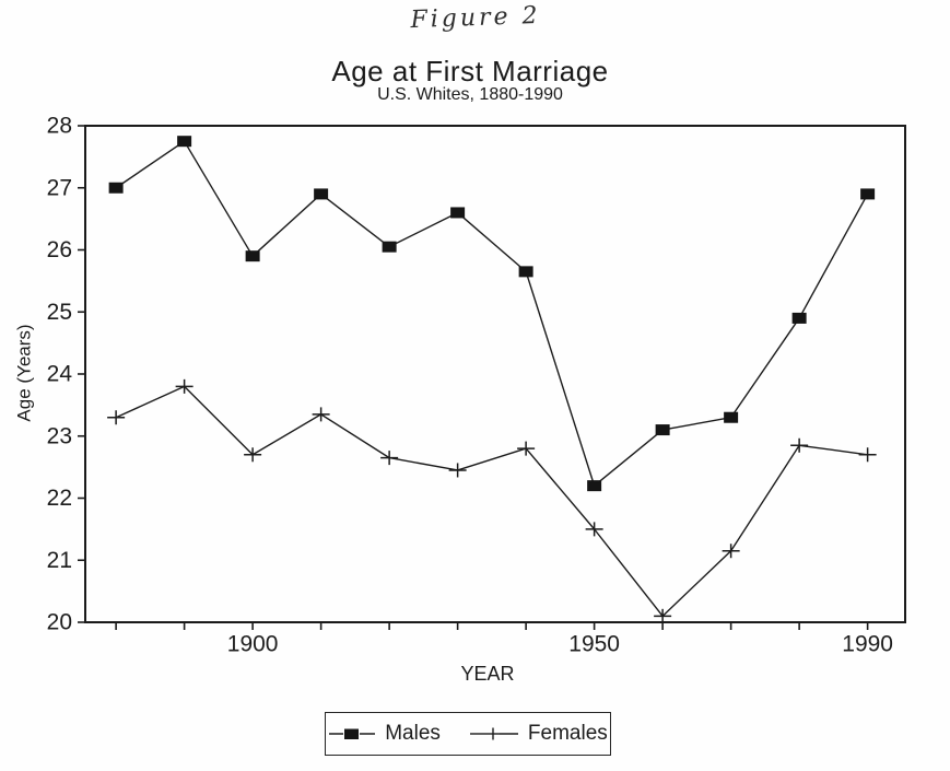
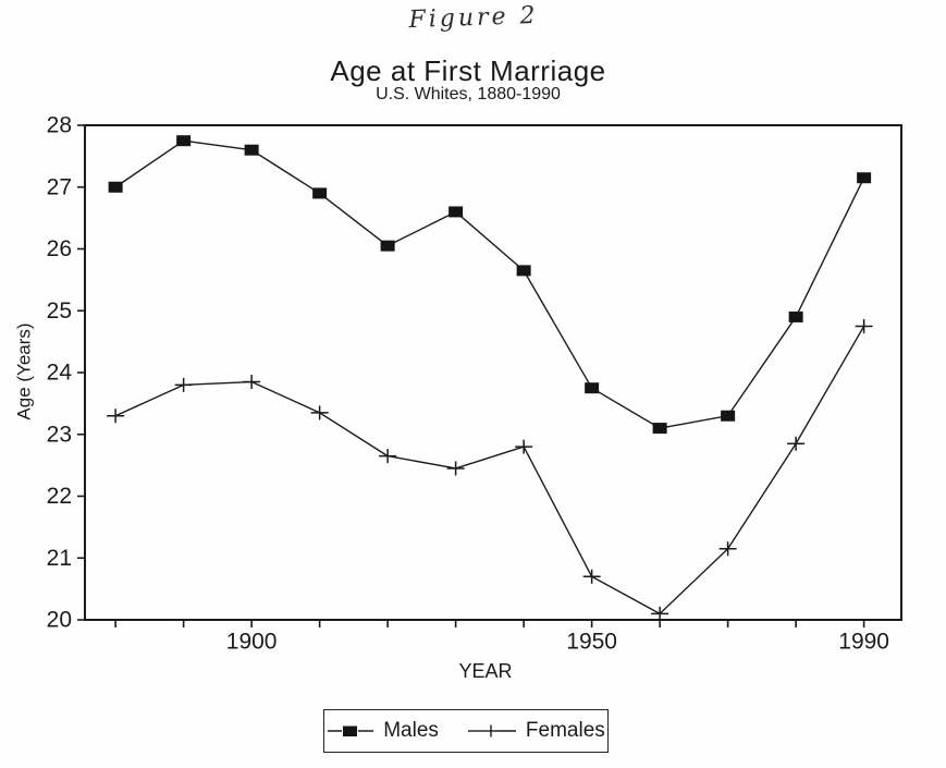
Males/1900: 25.9 -> 27.6
Females/1900: 22.7 -> 23.9
Males/1950: 22.2 -> 23.8
Females/1950: 21.5 -> 20.7
Males/1990: 26.9 -> 27.1
Females/1990: 22.7 -> 24.8
